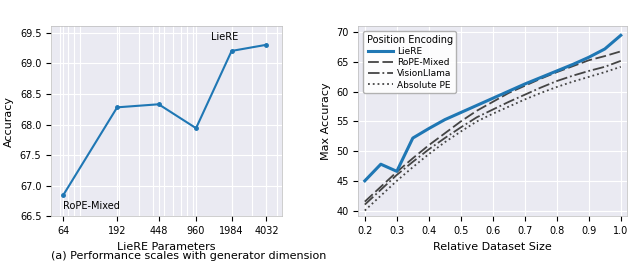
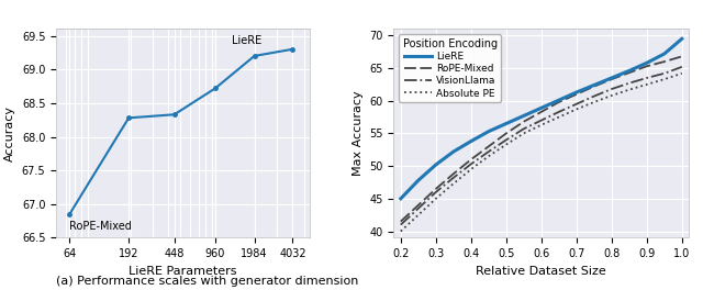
960: 67.94 -> 68.72
LieRE/0.3: 46.6 -> 50.2
